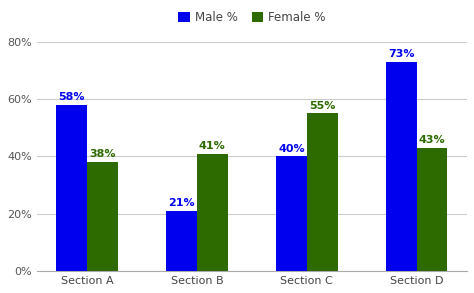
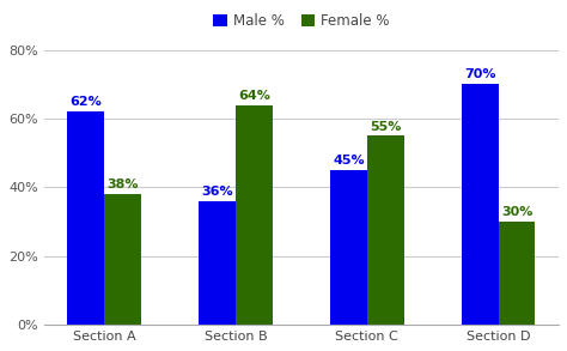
Male %/Section A: 58% -> 62%
Male %/Section B: 21% -> 36%
Female %/Section B: 41% -> 64%
Male %/Section C: 40% -> 45%
Male %/Section D: 73% -> 70%
Female %/Section D: 43% -> 30%
